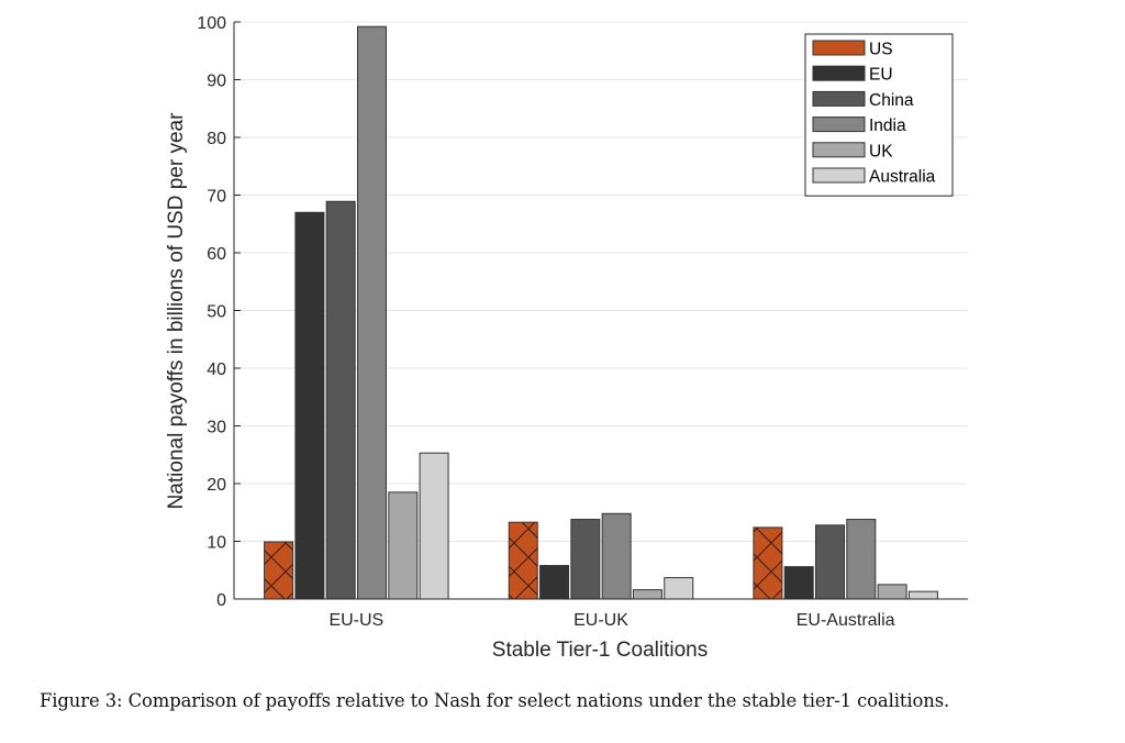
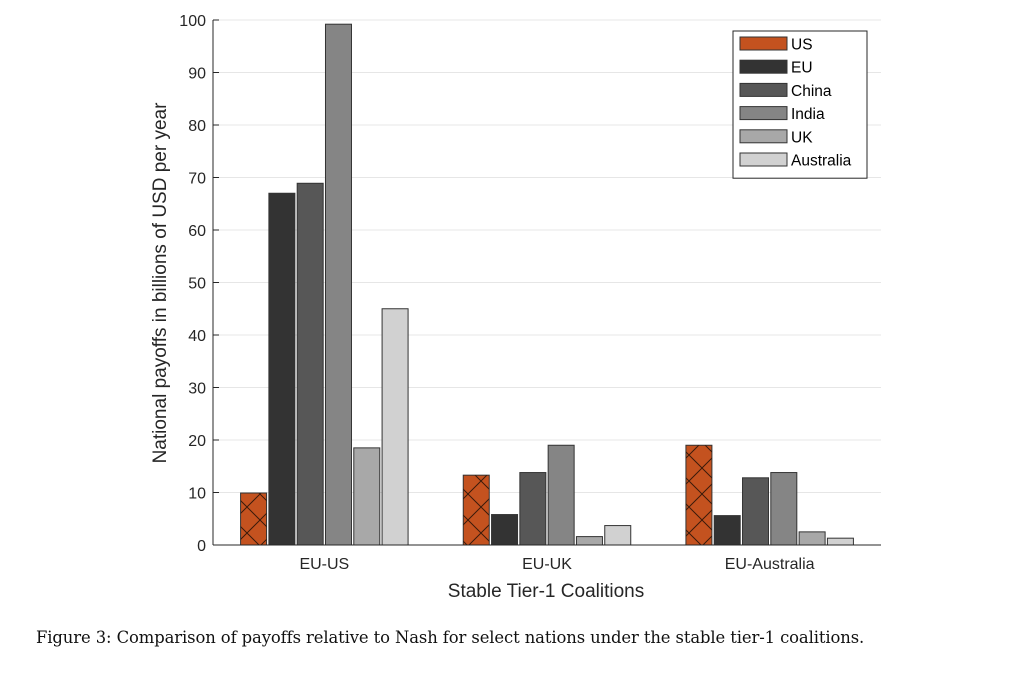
Australia/EU-US: 25 -> 45
India/EU-UK: 15 -> 19
US/EU-Australia: 12 -> 19
